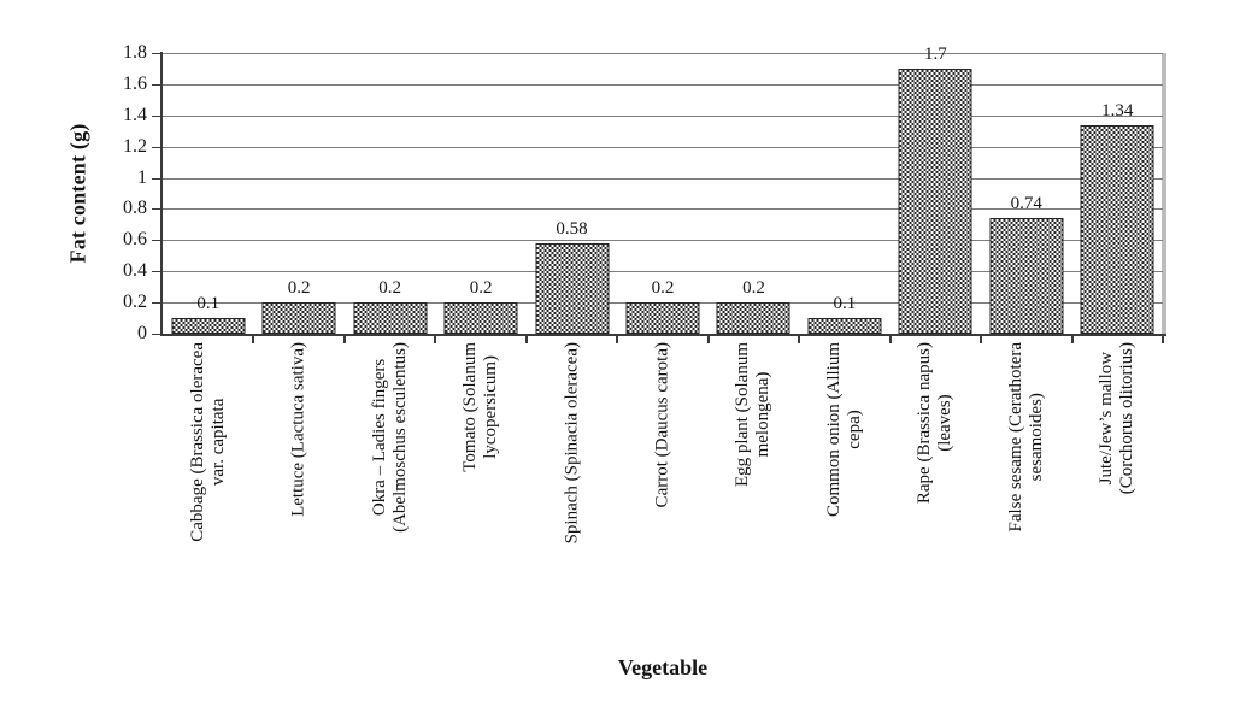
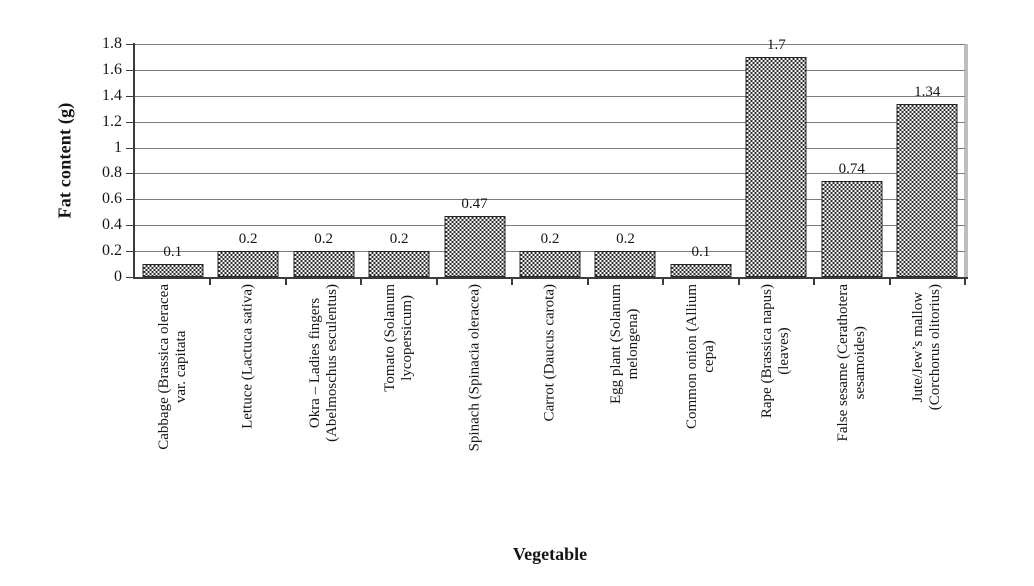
Spinach (Spinacia oleracea): 0.58 -> 0.47
